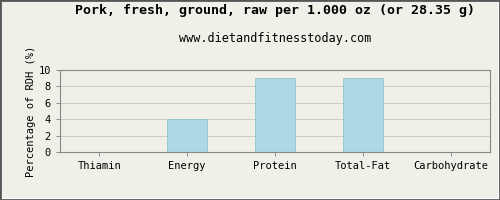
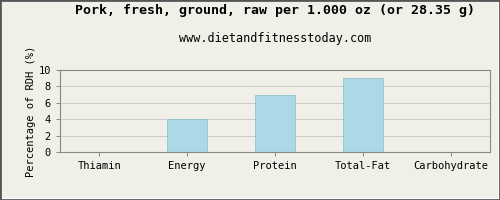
Protein: 9 -> 7
